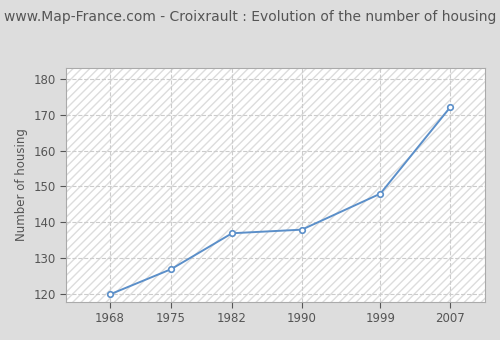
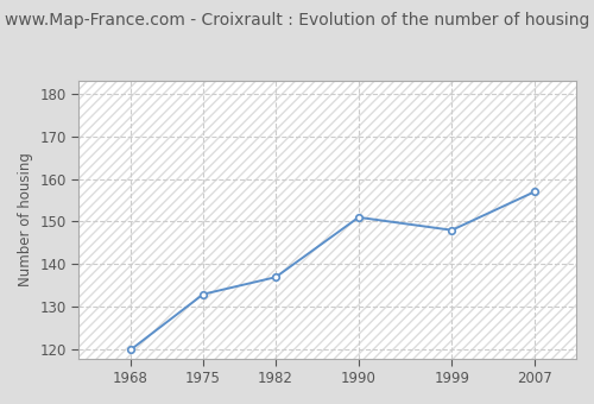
1975: 127 -> 133
1990: 138 -> 151
2007: 172 -> 157
